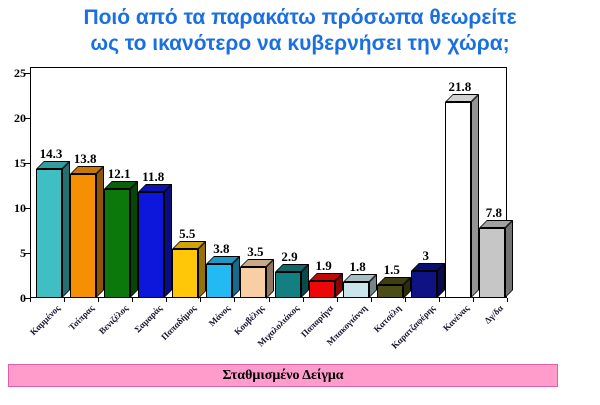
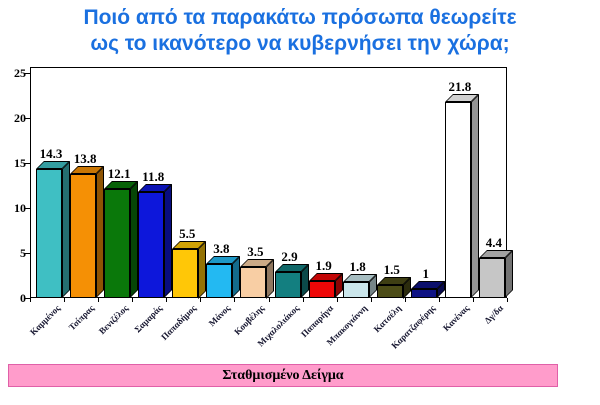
Καρατζαφέρης: 3 -> 1
Δγ/δα: 7.8 -> 4.4
